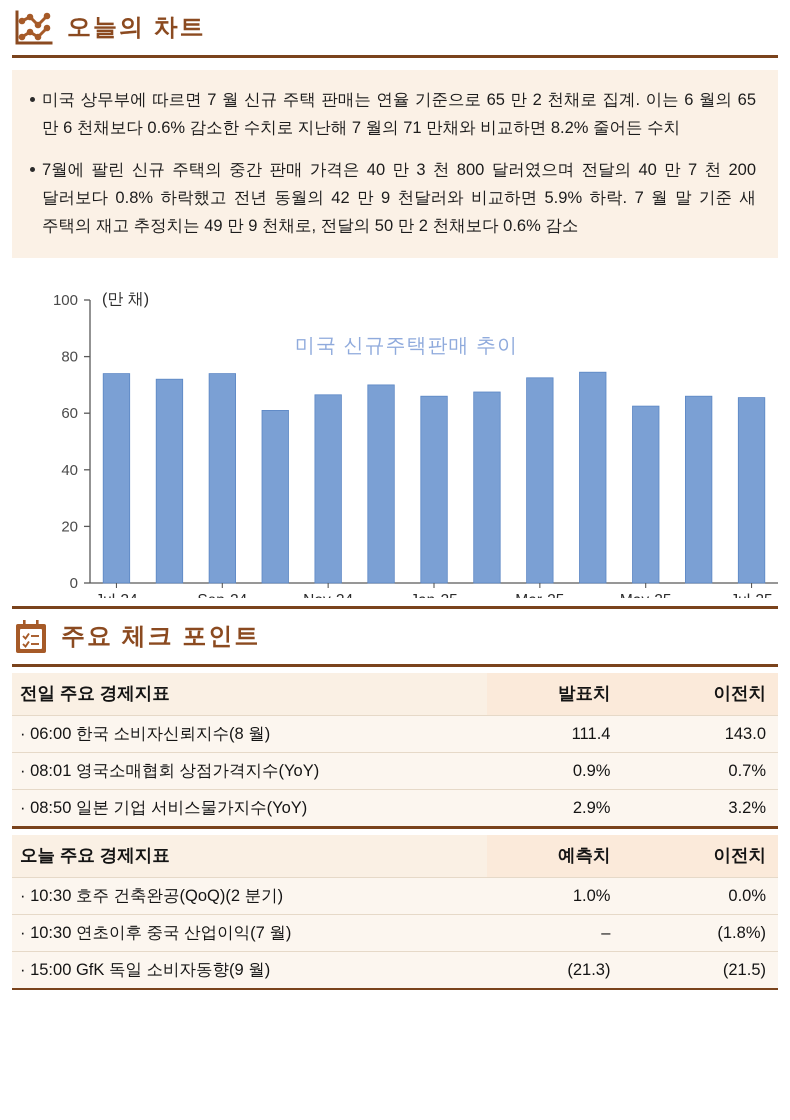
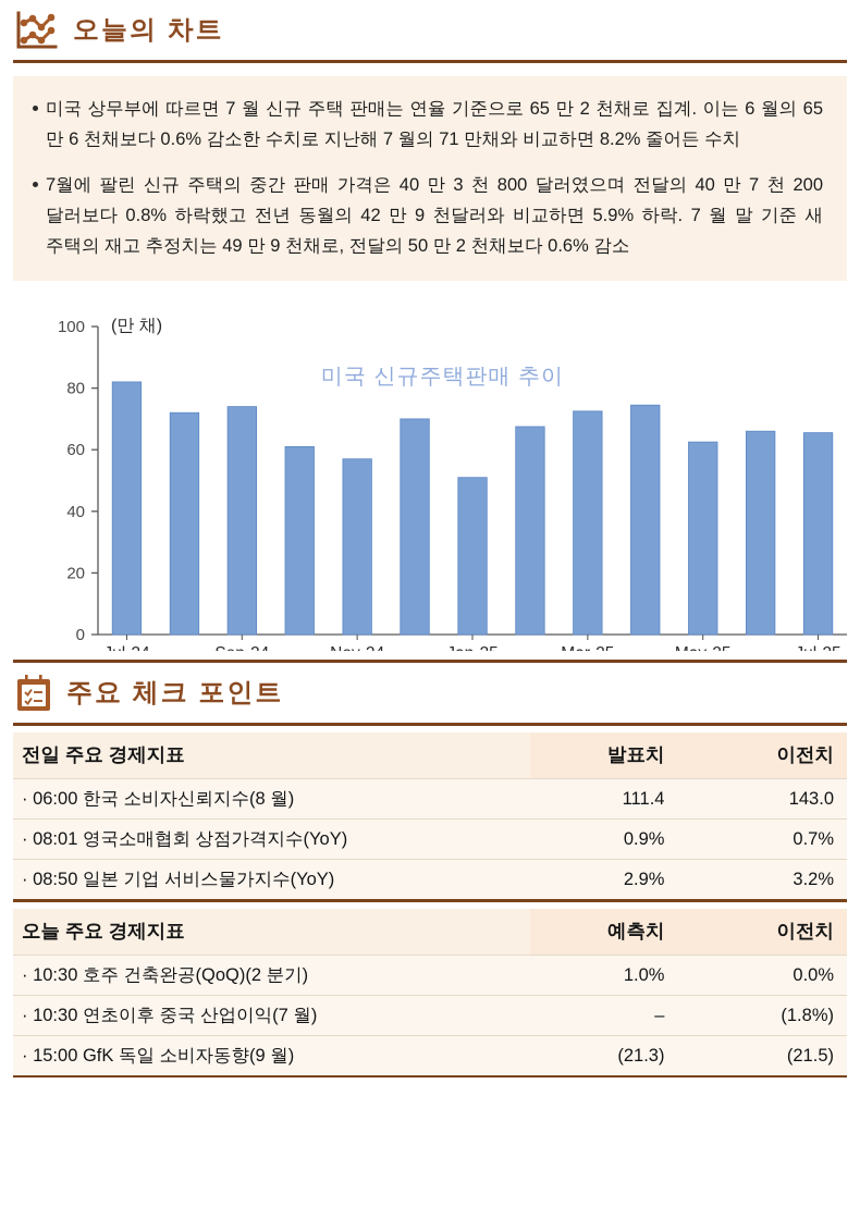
Jul-24: 74 -> 82
Nov-24: 66 -> 57
Jan-25: 66 -> 51
